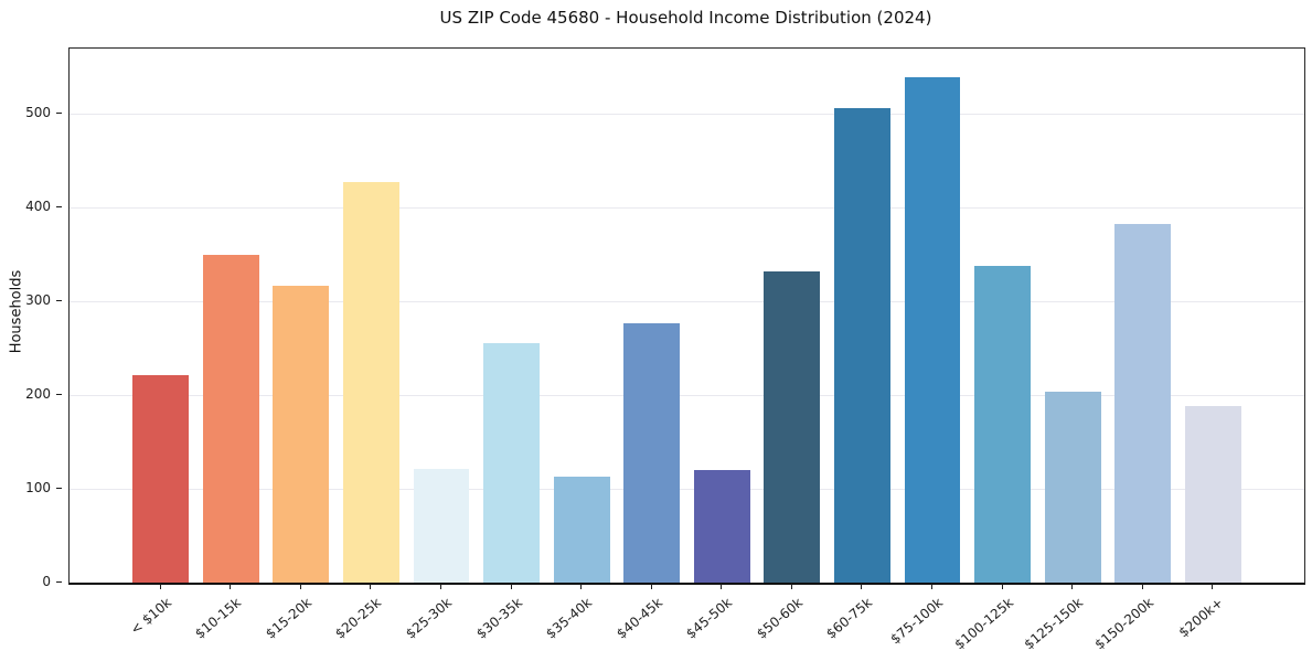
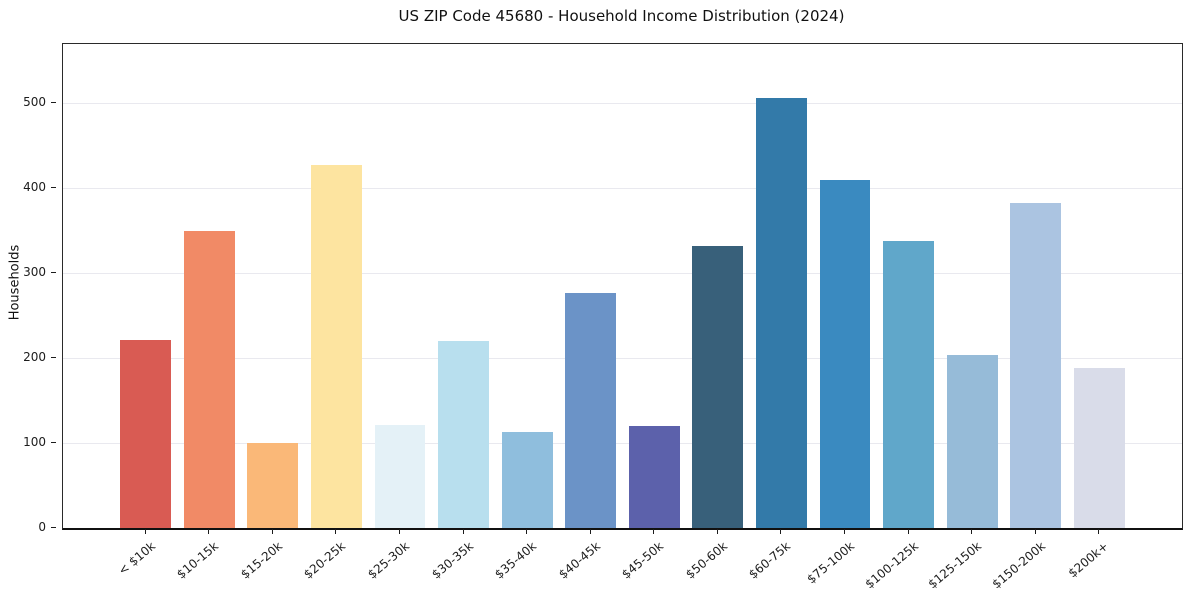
$15-20k: 320 -> 100
$30-35k: 260 -> 220
$75-100k: 540 -> 410
